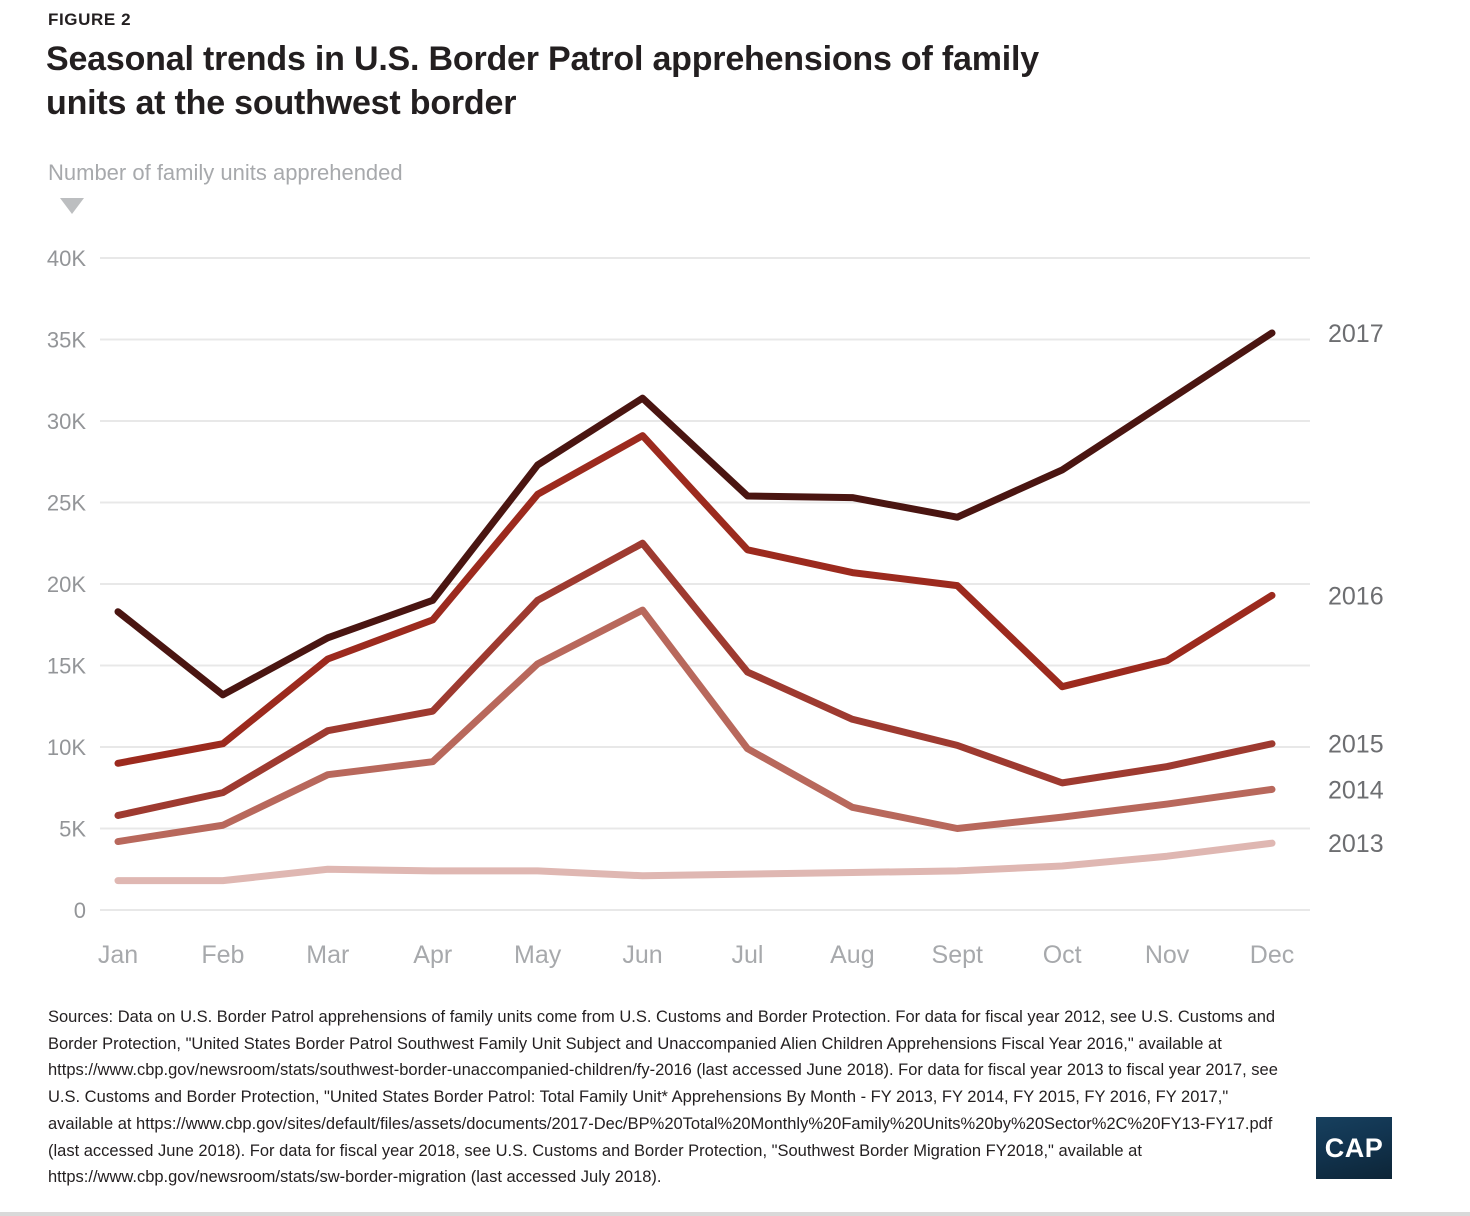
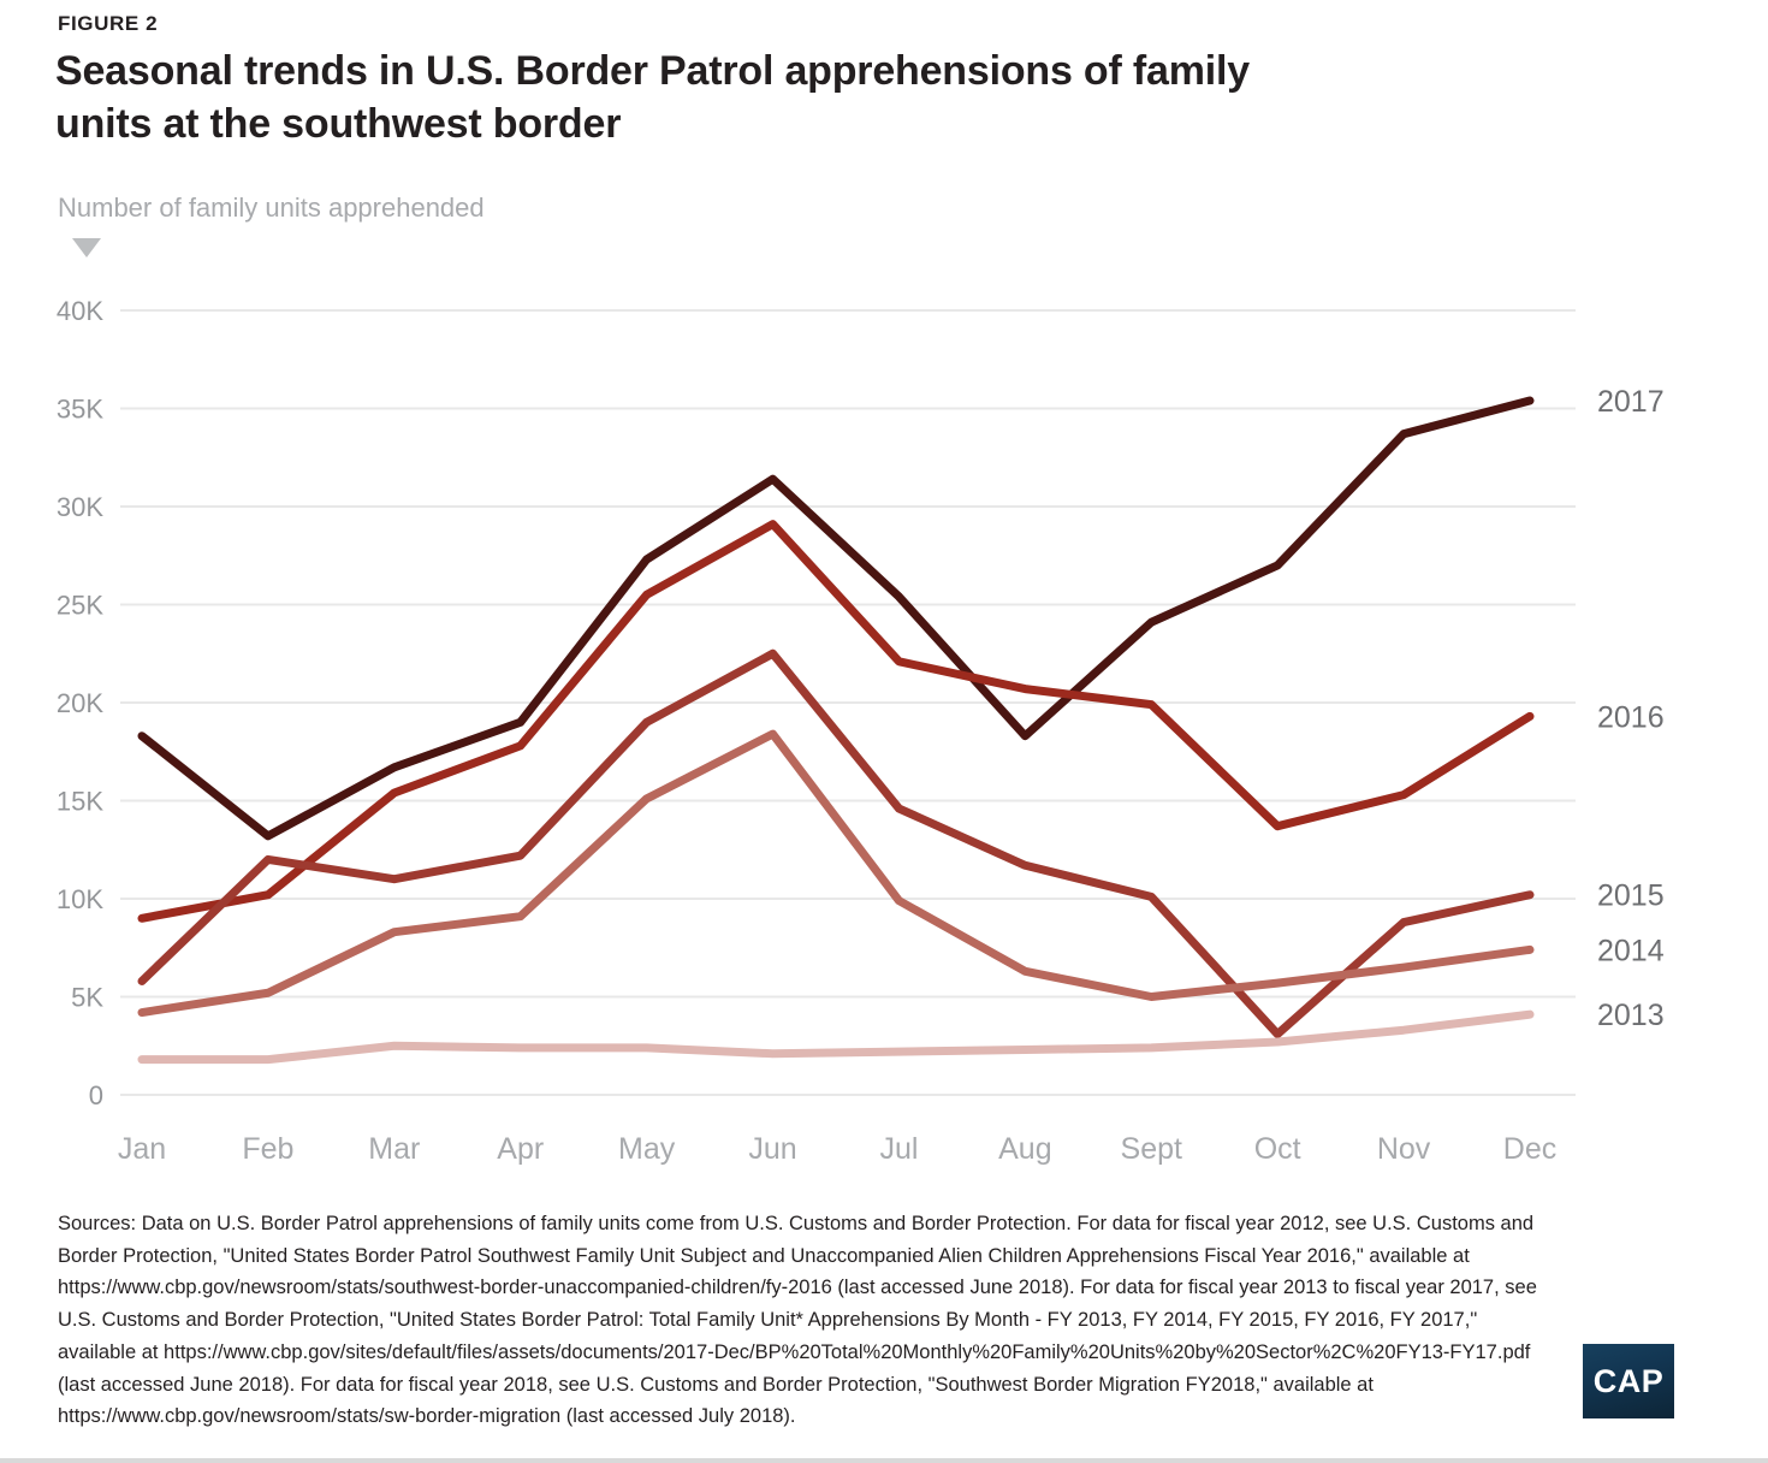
2015/Feb: 7.2K -> 12.0K
2017/Aug: 25.3K -> 18.3K
2015/Oct: 7.8K -> 3.1K
2017/Nov: 31.2K -> 33.7K
